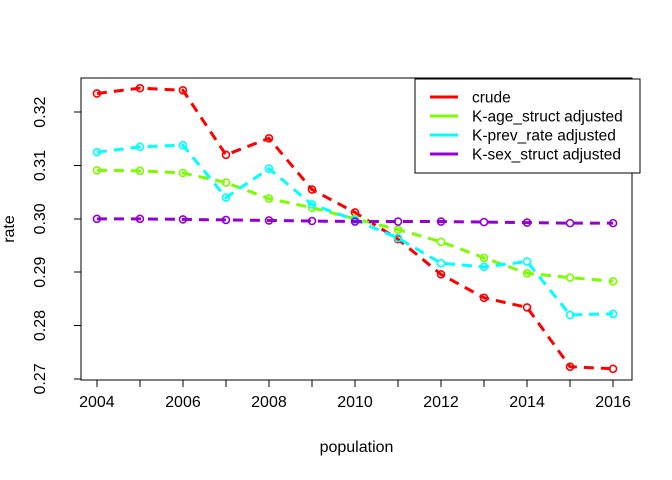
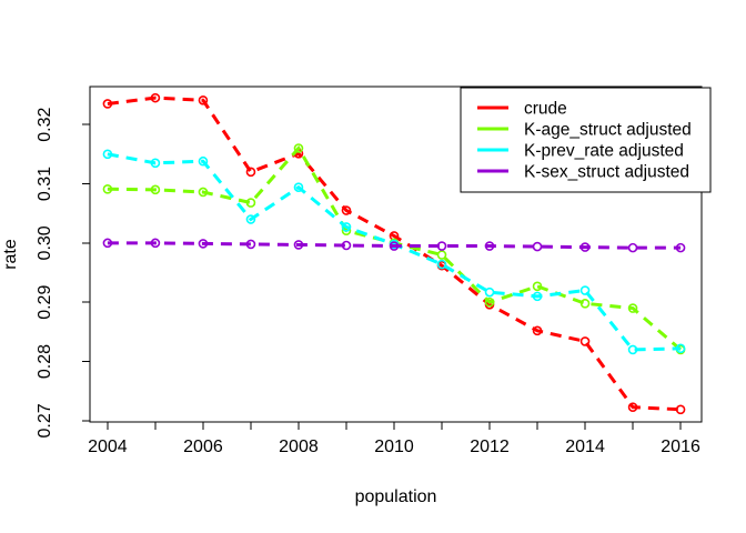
K-prev_rate adjusted/2004: 0.312 -> 0.315
K-age_struct adjusted/2008: 0.304 -> 0.316
K-age_struct adjusted/2012: 0.296 -> 0.290
K-age_struct adjusted/2016: 0.288 -> 0.282
